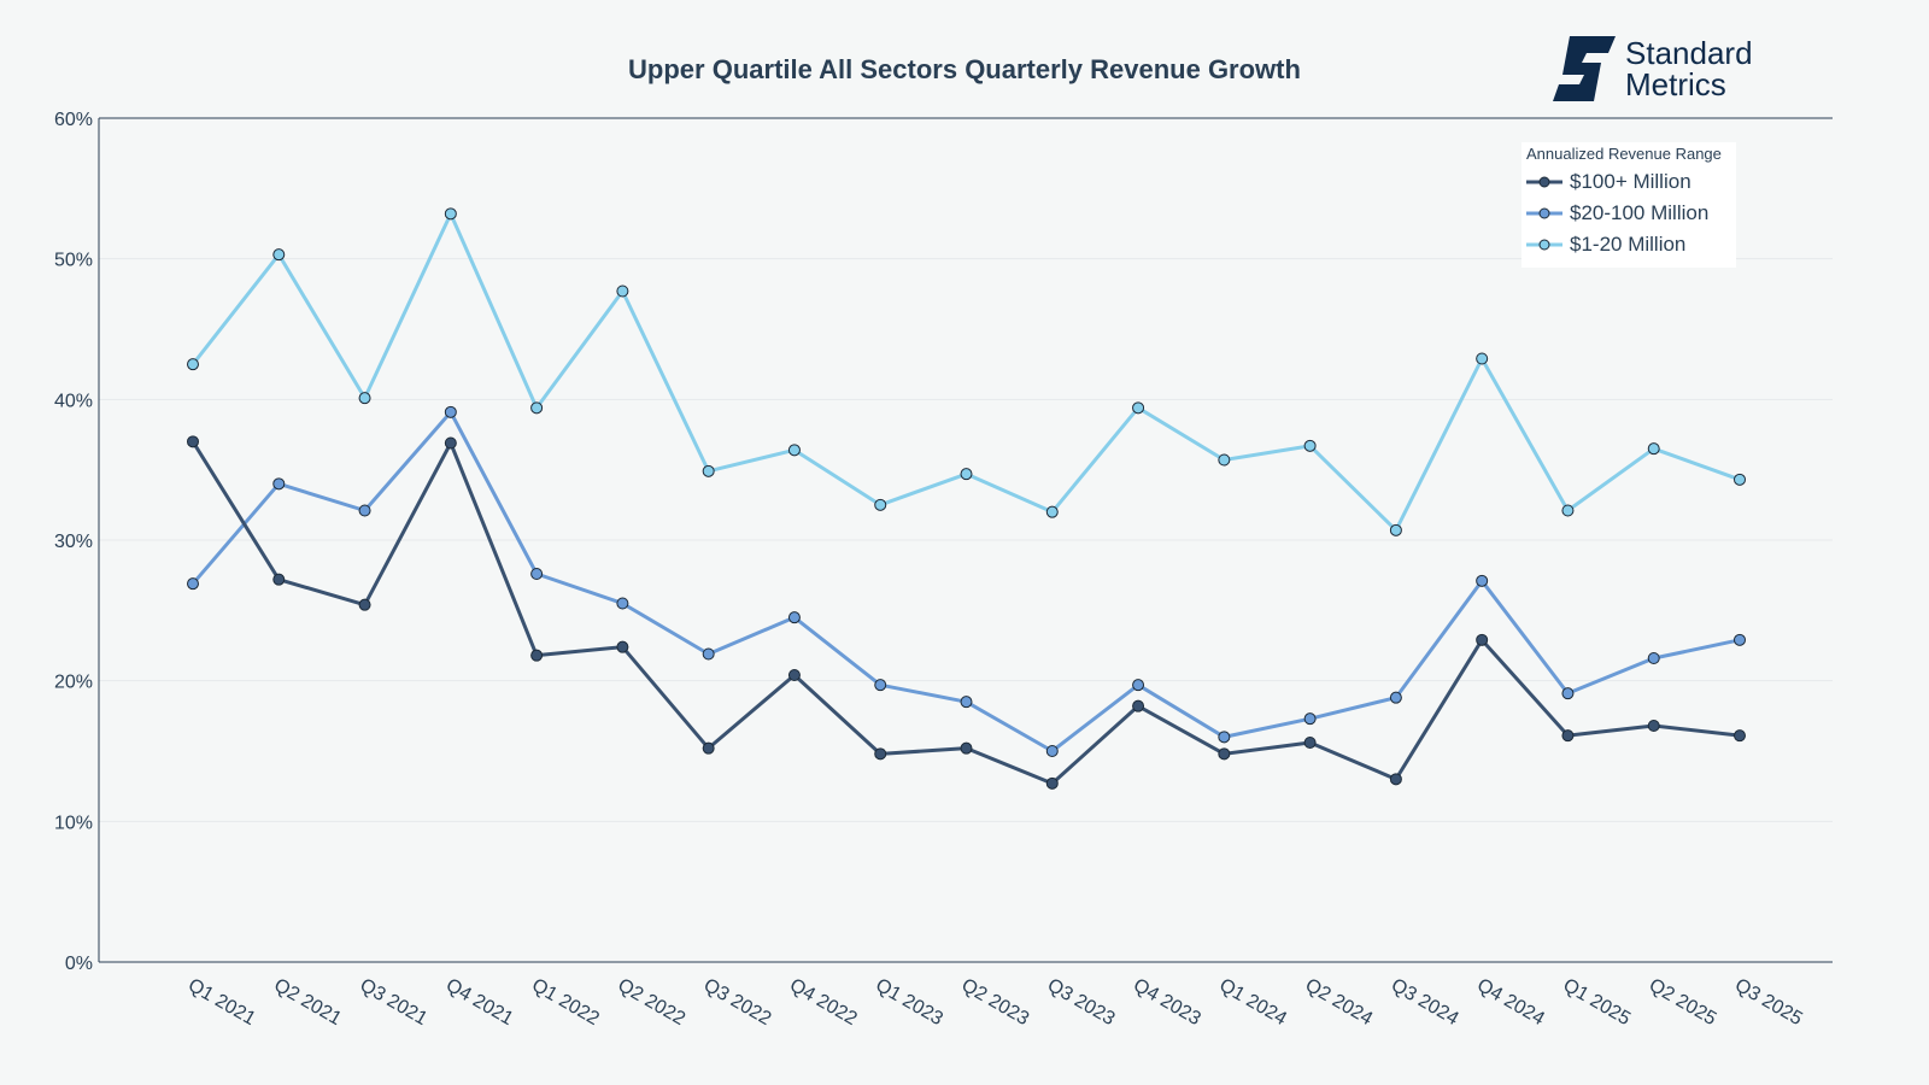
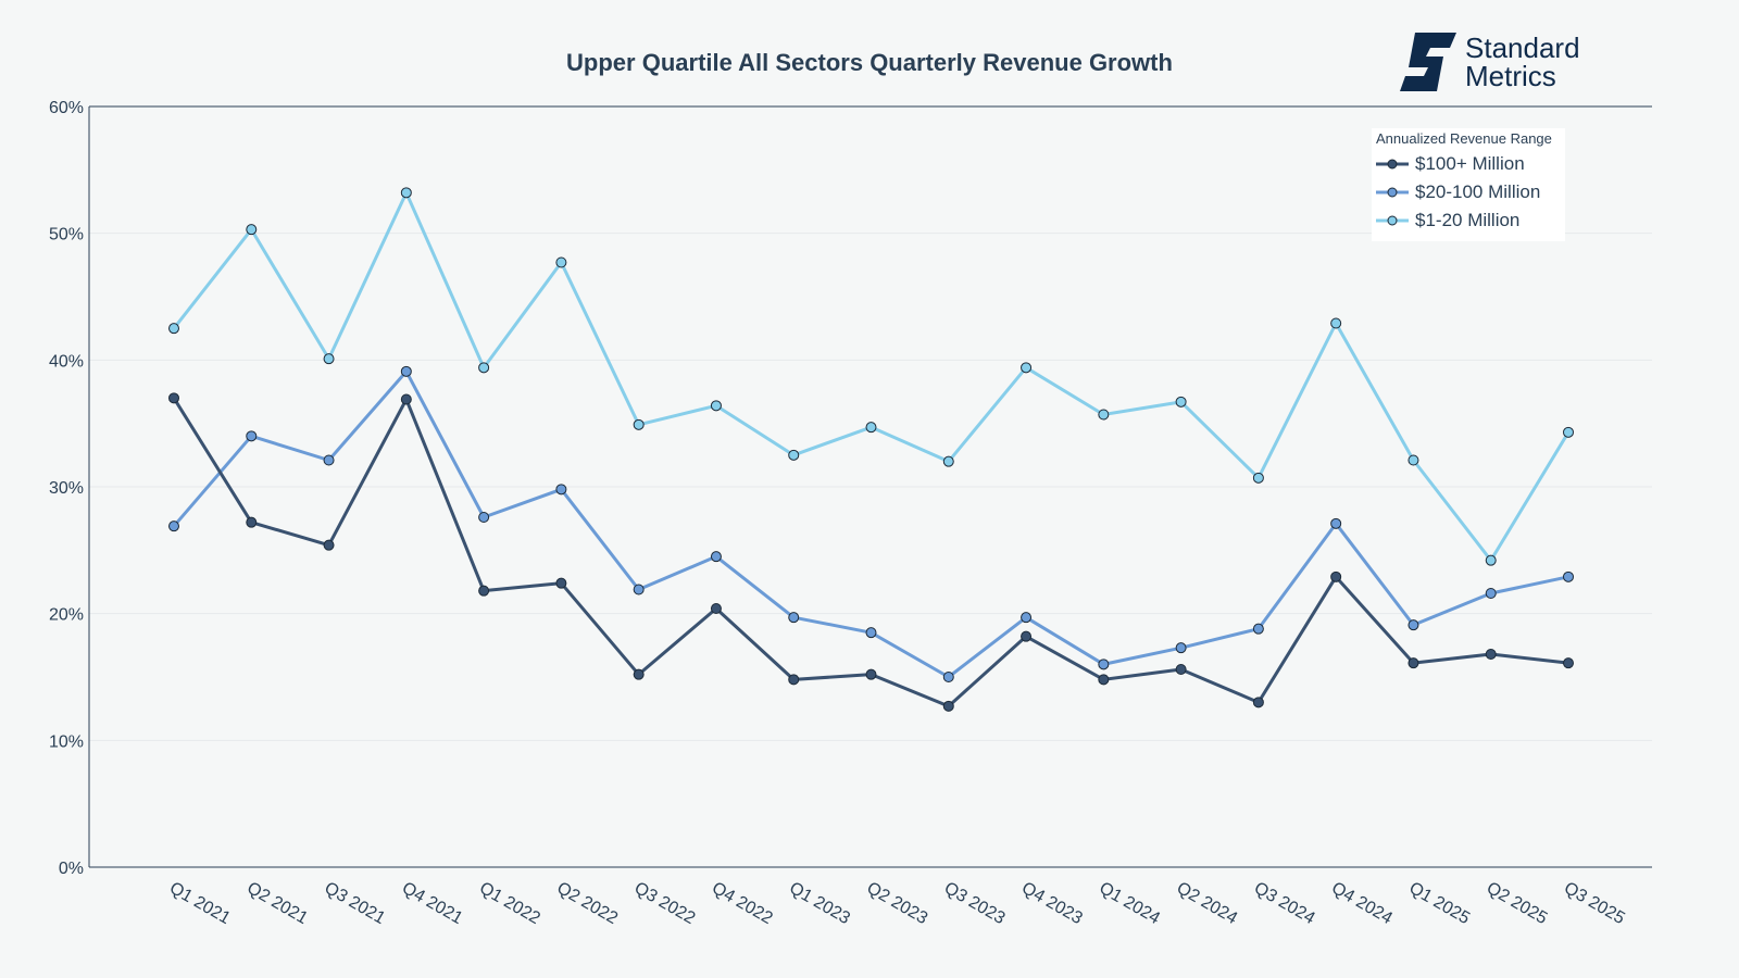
$20-100 Million/Q2 2022: 25.5% -> 29.8%
$1-20 Million/Q2 2025: 36.5% -> 24.2%
